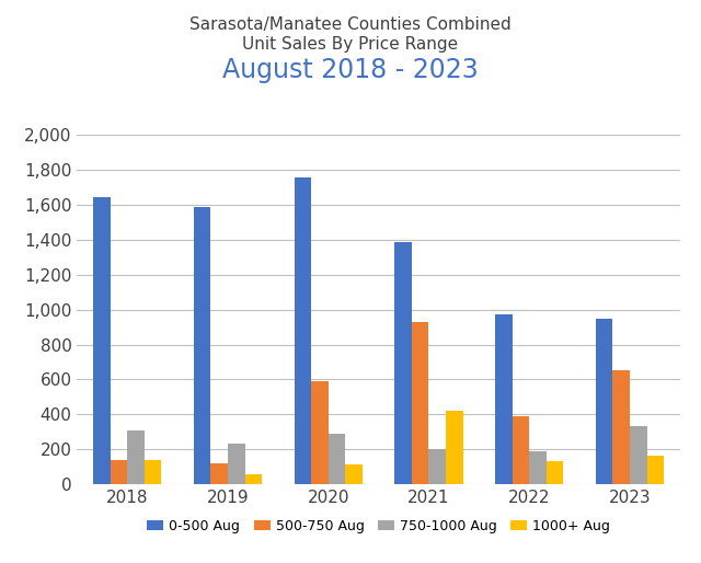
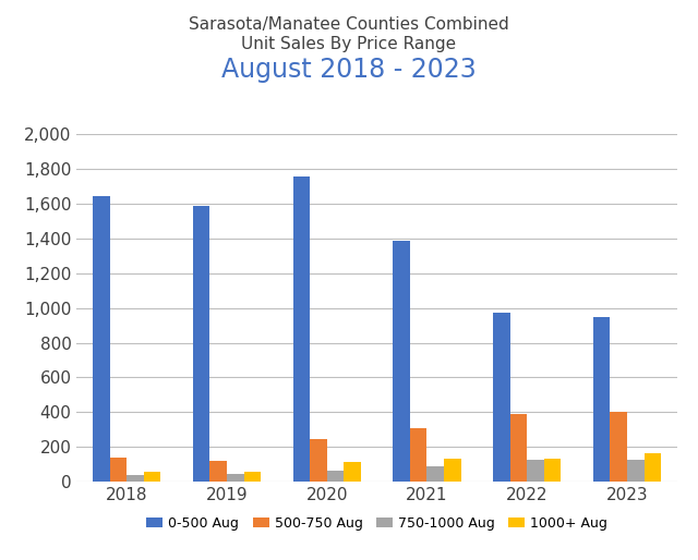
750-1000 Aug/2018: 310 -> 40
1000+ Aug/2018: 140 -> 60
750-1000 Aug/2019: 230 -> 40
500-750 Aug/2020: 590 -> 240
750-1000 Aug/2020: 290 -> 60
500-750 Aug/2021: 930 -> 310
750-1000 Aug/2021: 200 -> 80
1000+ Aug/2021: 420 -> 130
750-1000 Aug/2022: 190 -> 120
500-750 Aug/2023: 650 -> 400
750-1000 Aug/2023: 330 -> 120
